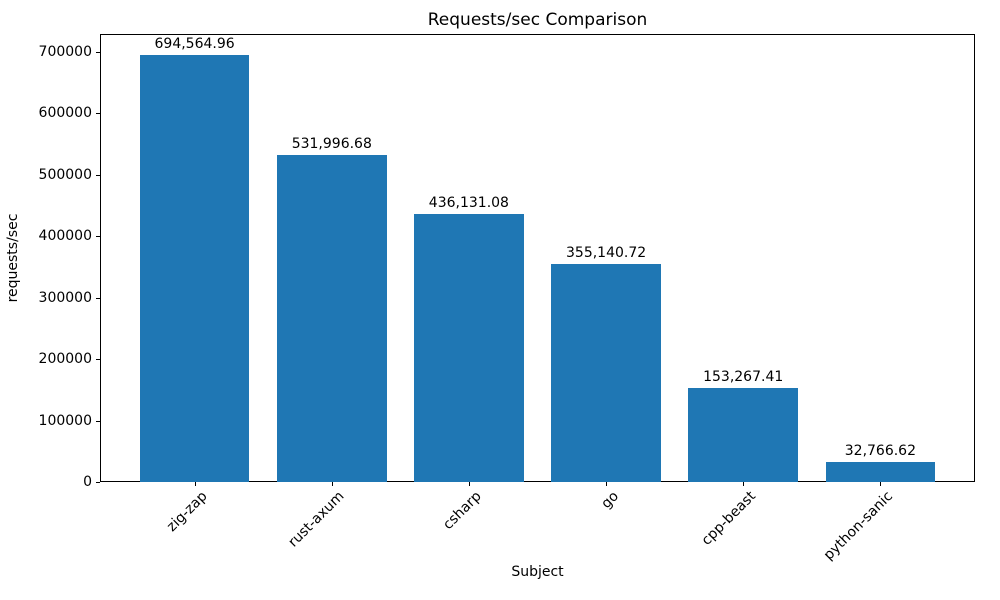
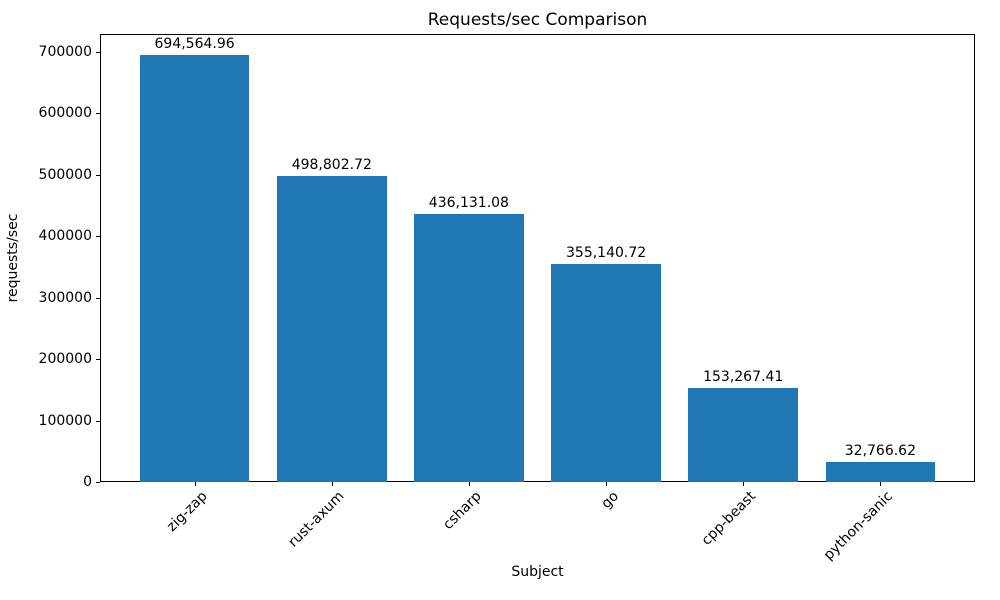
rust-axum: 531,996.68 -> 498,802.72
